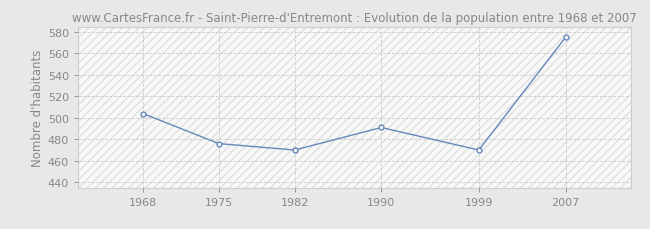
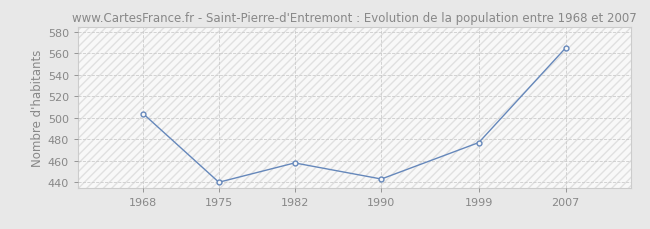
1975: 476 -> 440
1982: 470 -> 458
1990: 491 -> 443
1999: 470 -> 477
2007: 575 -> 565
